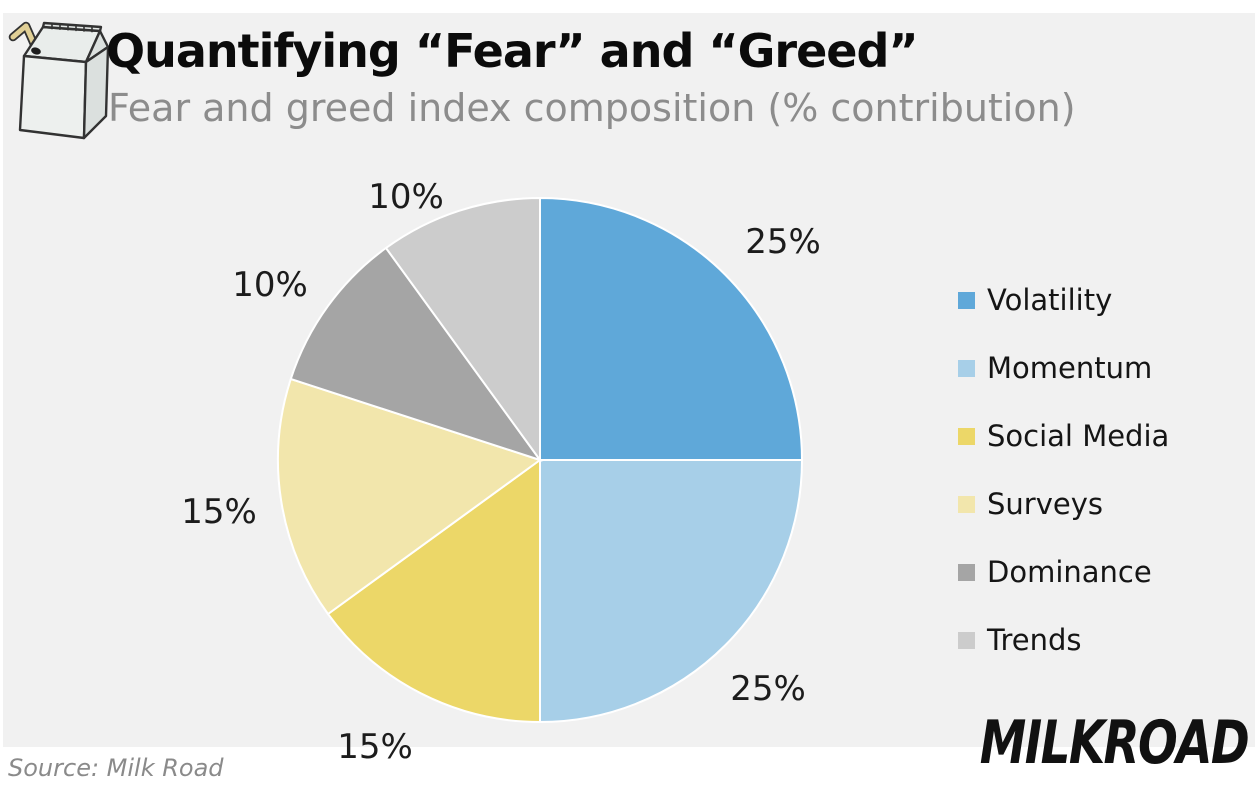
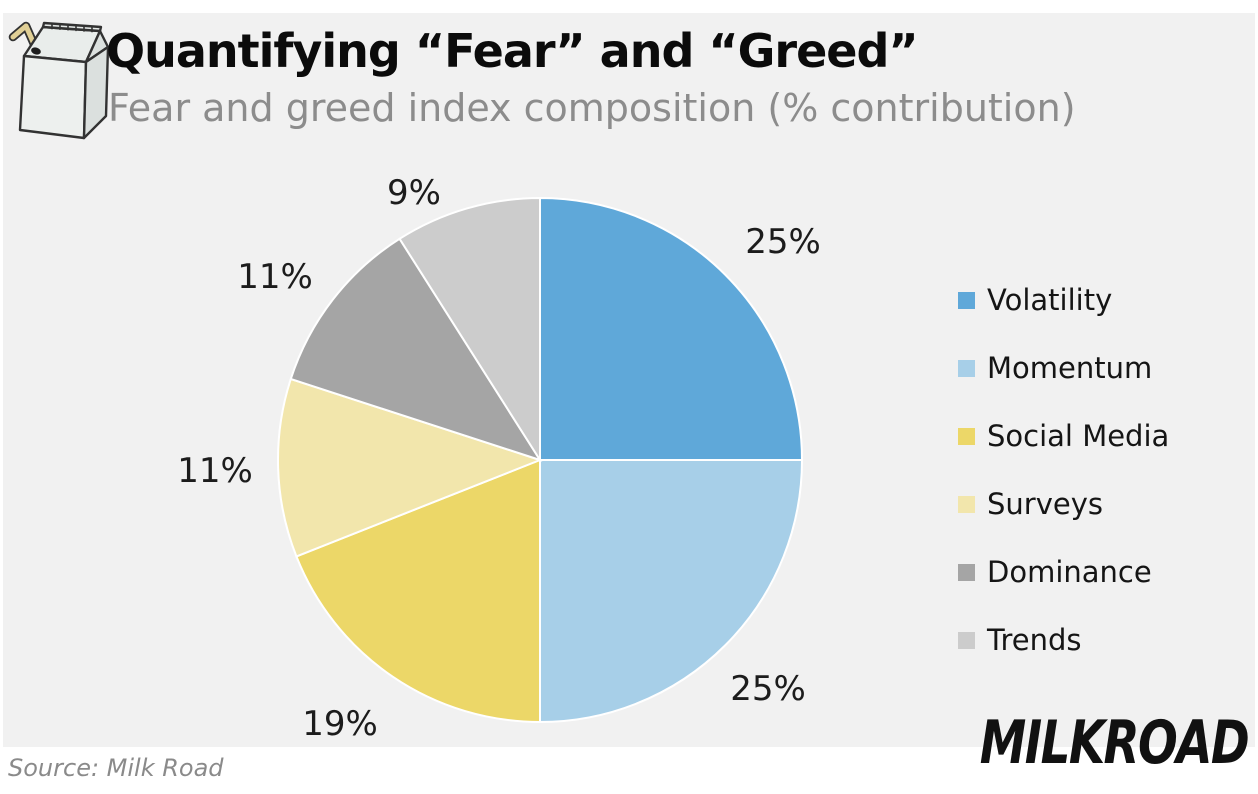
Social Media: 15% -> 19%
Surveys: 15% -> 11%
Dominance: 10% -> 11%
Trends: 10% -> 9%
